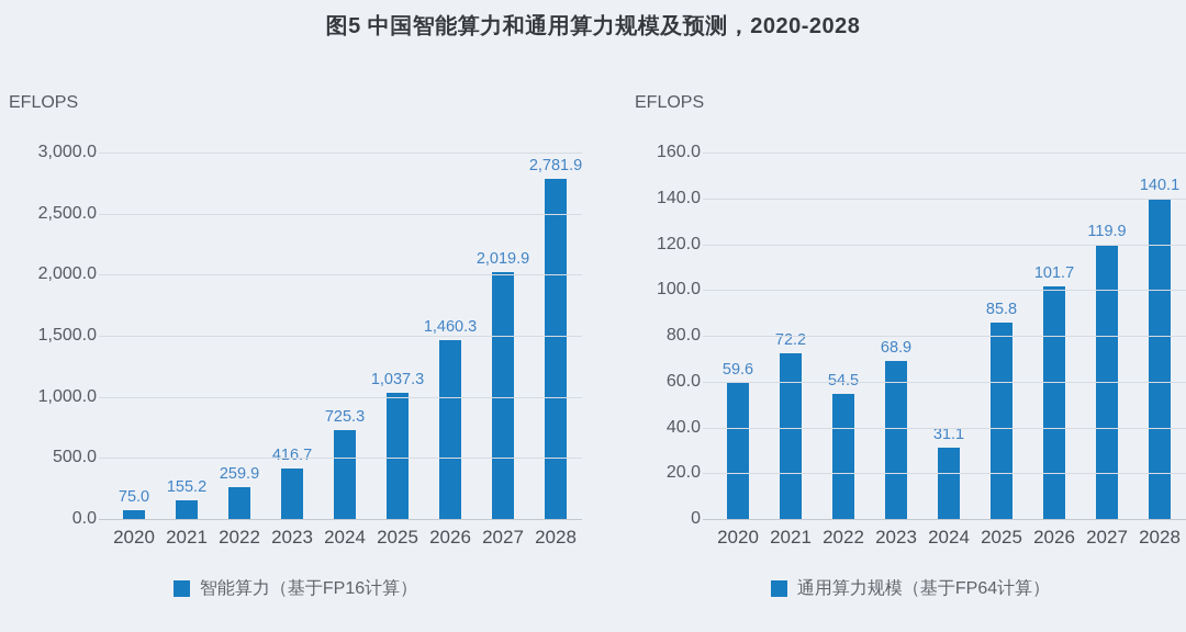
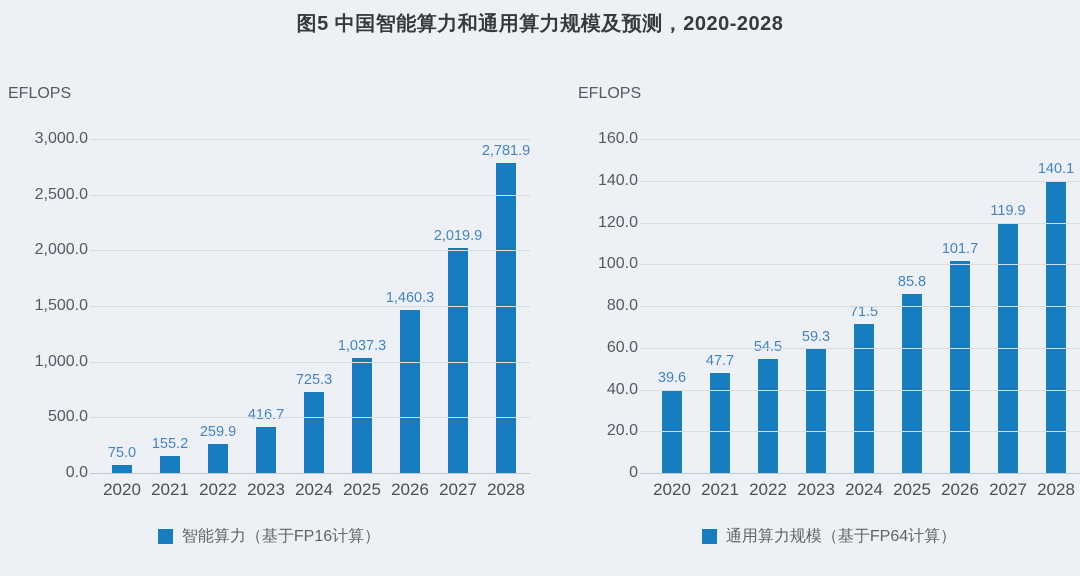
通用算力规模（基于FP64计算）/2020: 59.6 -> 39.6
通用算力规模（基于FP64计算）/2021: 72.2 -> 47.7
通用算力规模（基于FP64计算）/2023: 68.9 -> 59.3
通用算力规模（基于FP64计算）/2024: 31.1 -> 71.5
